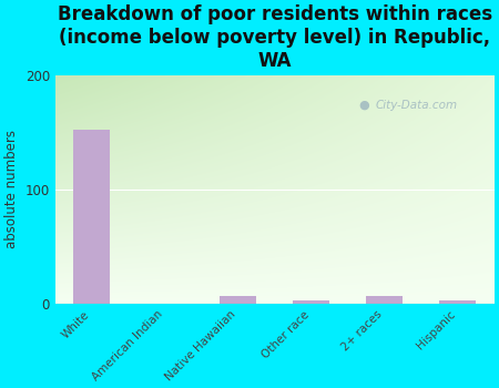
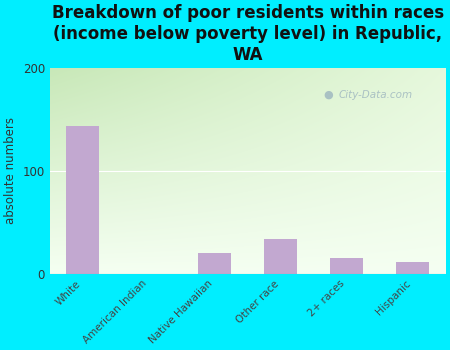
White: 152 -> 144
Native Hawaiian: 6 -> 20
Other race: 3 -> 34
2+ races: 6 -> 15
Hispanic: 3 -> 11
